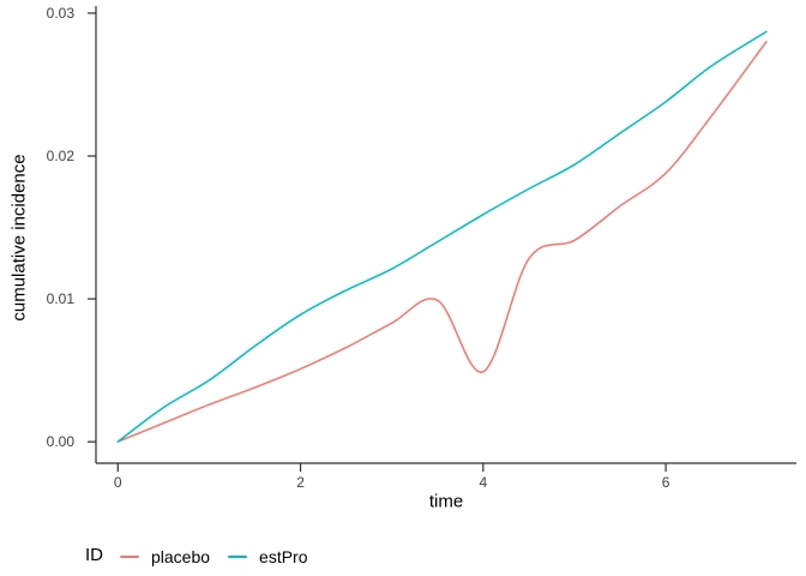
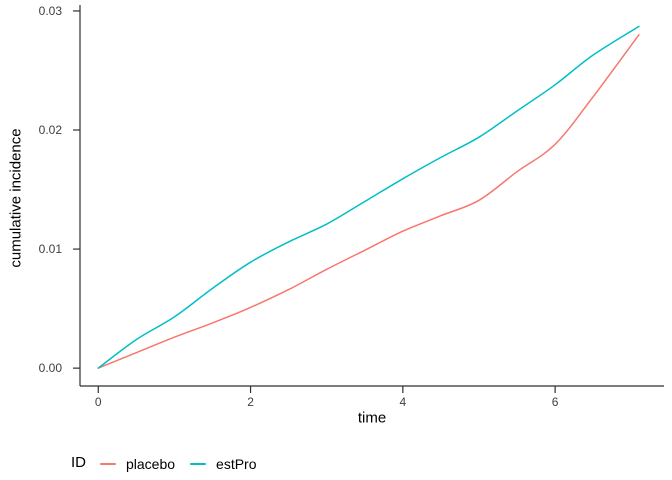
placebo/4: 0.0049 -> 0.0115
